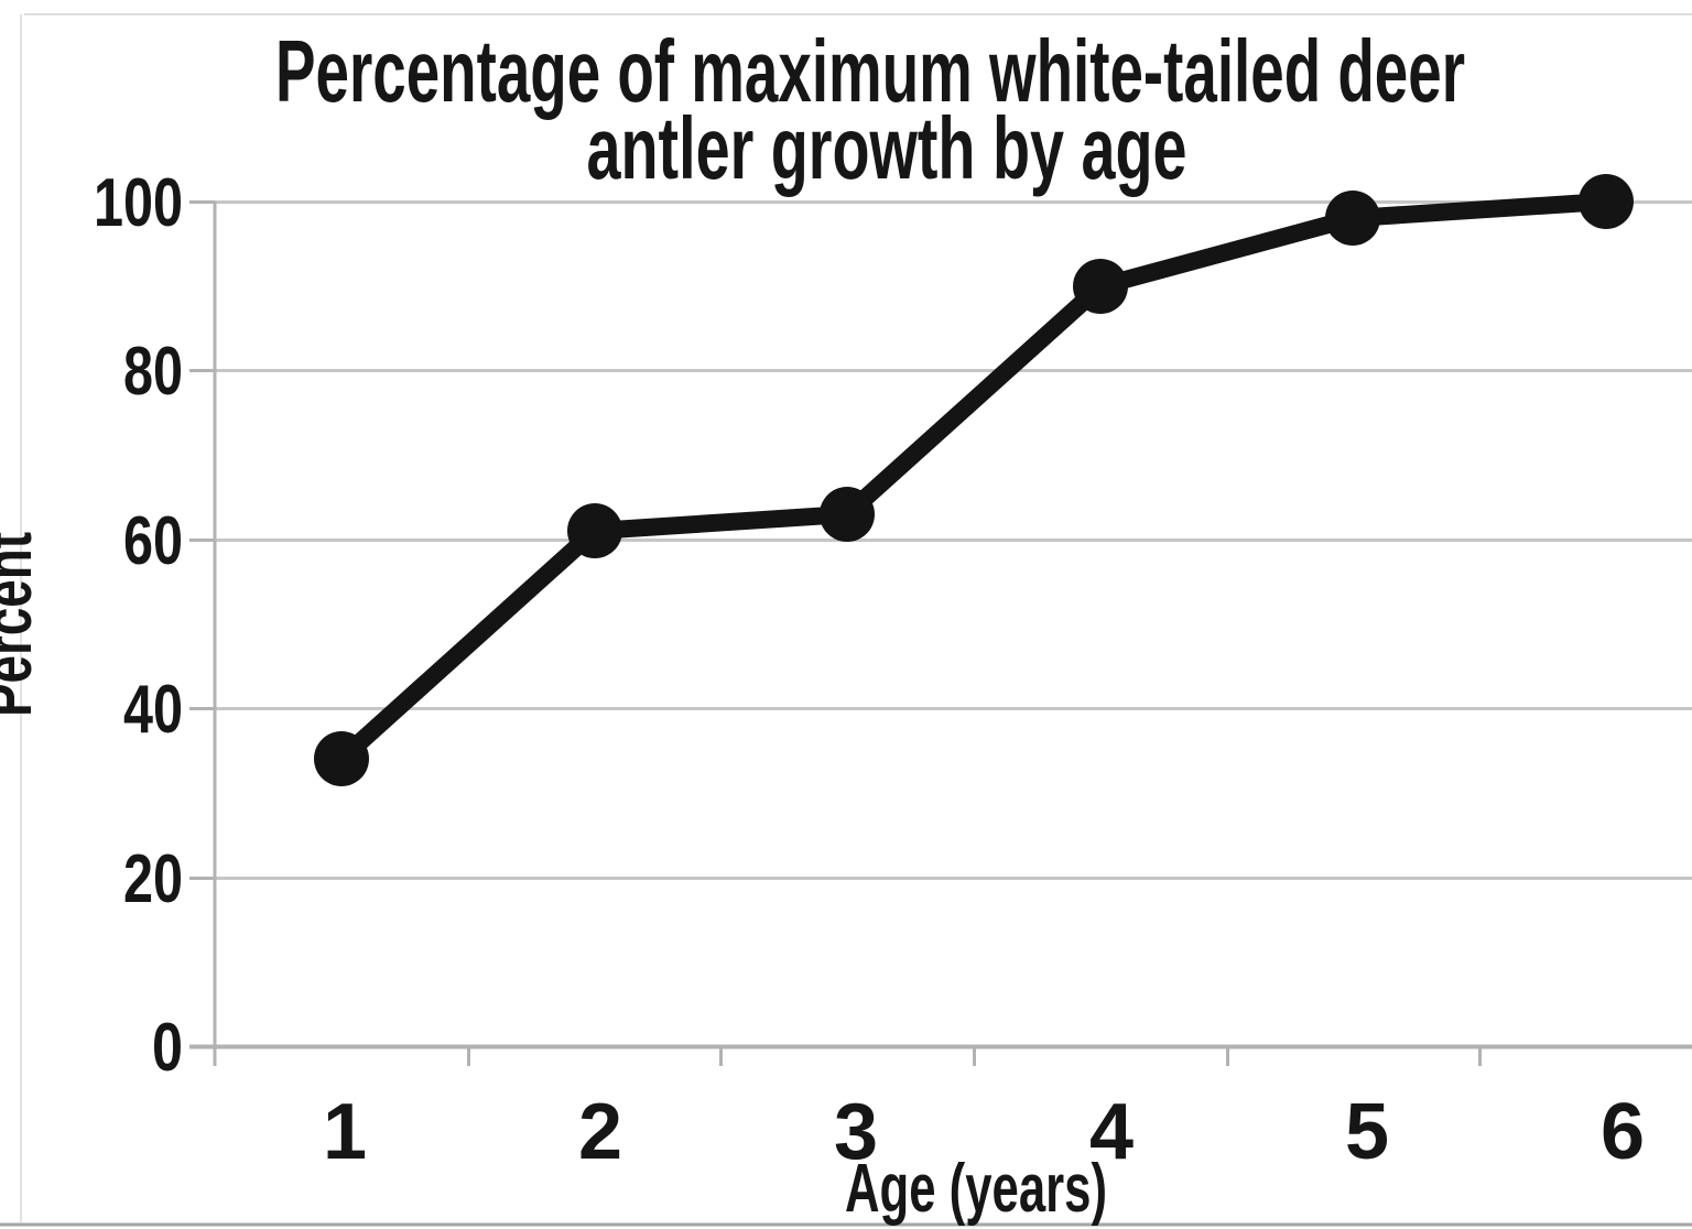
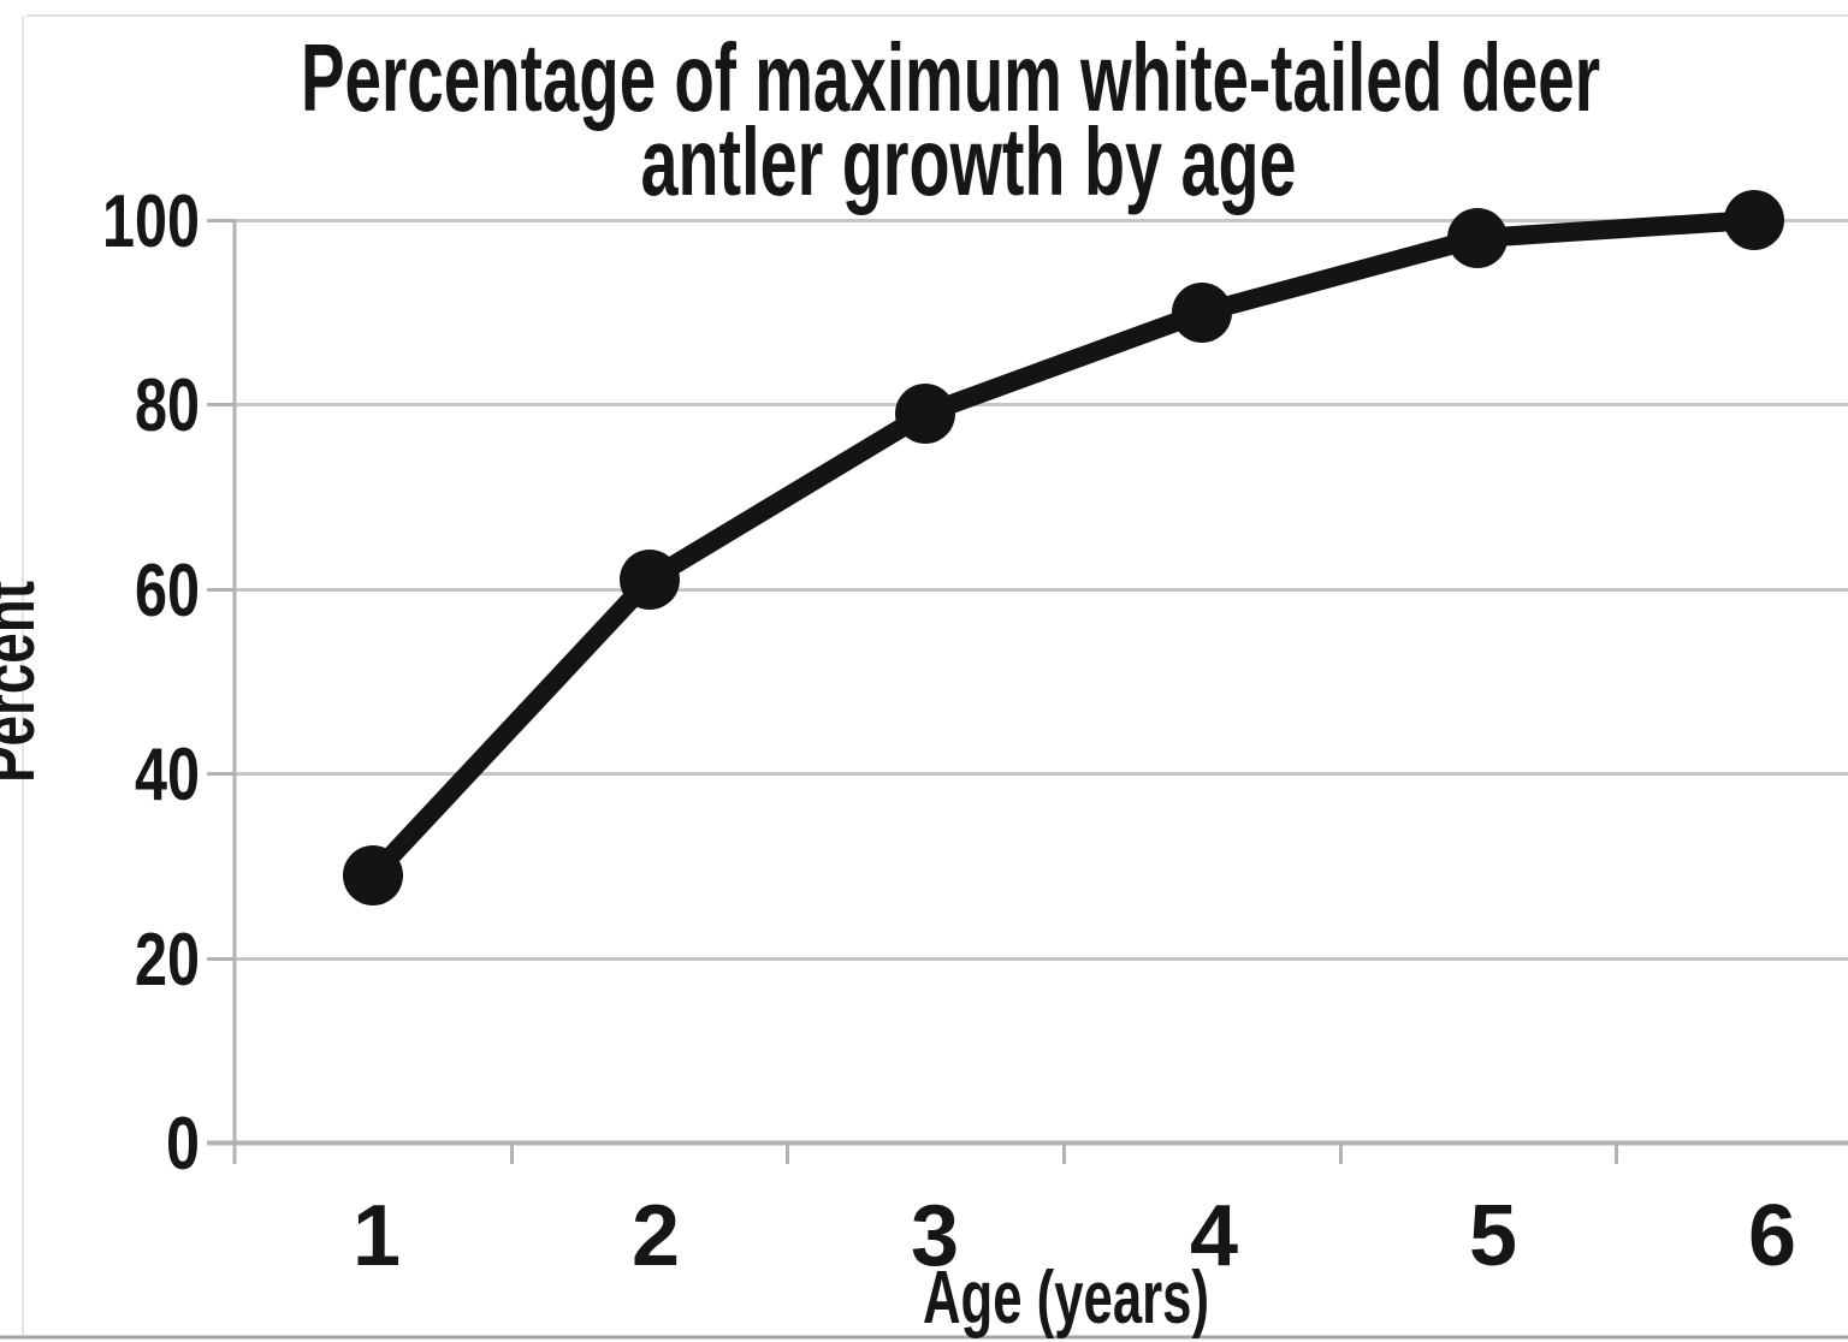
1: 34 -> 29
3: 63 -> 79
